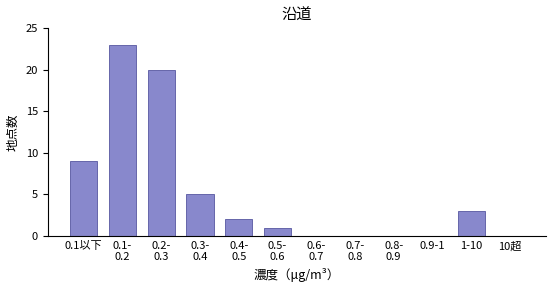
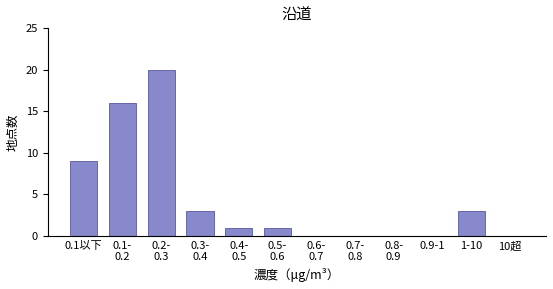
0.1- 0.2: 23 -> 16
0.3- 0.4: 5 -> 3
0.4- 0.5: 2 -> 1
